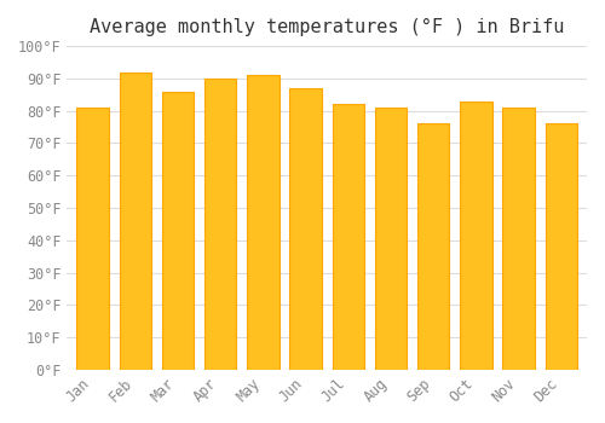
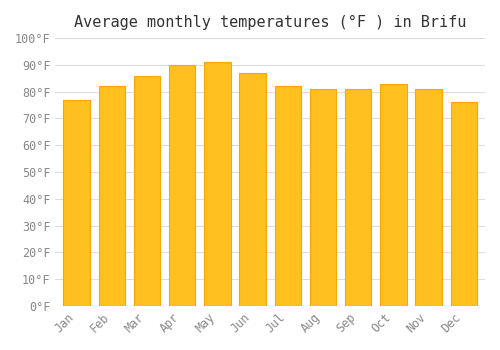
Jan: 81°F -> 77°F
Feb: 92°F -> 82°F
Sep: 76°F -> 81°F
